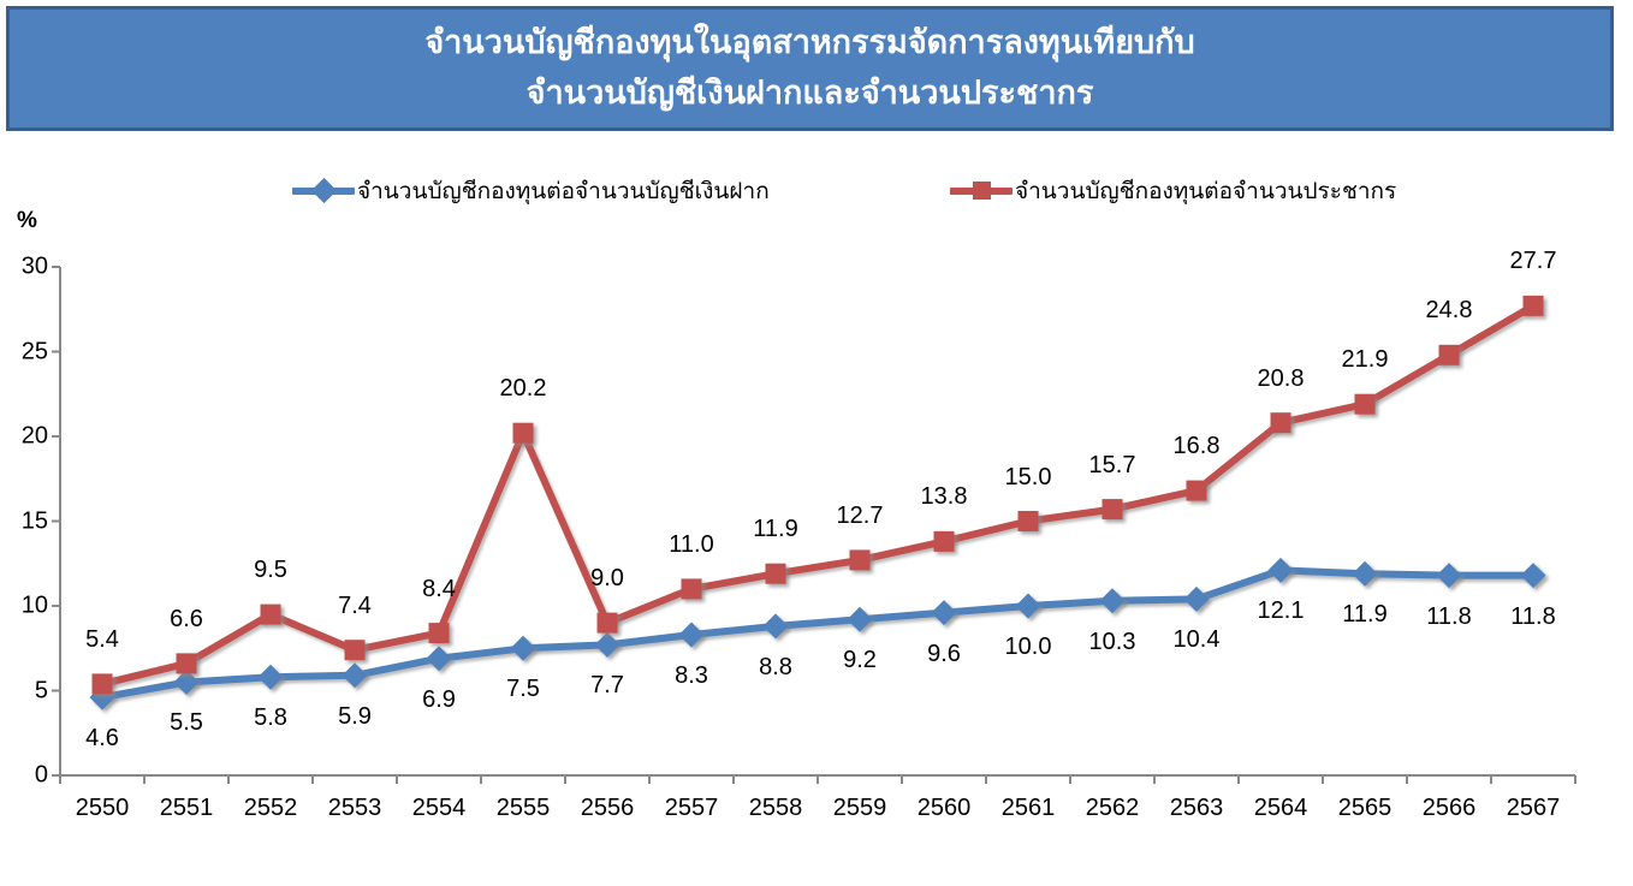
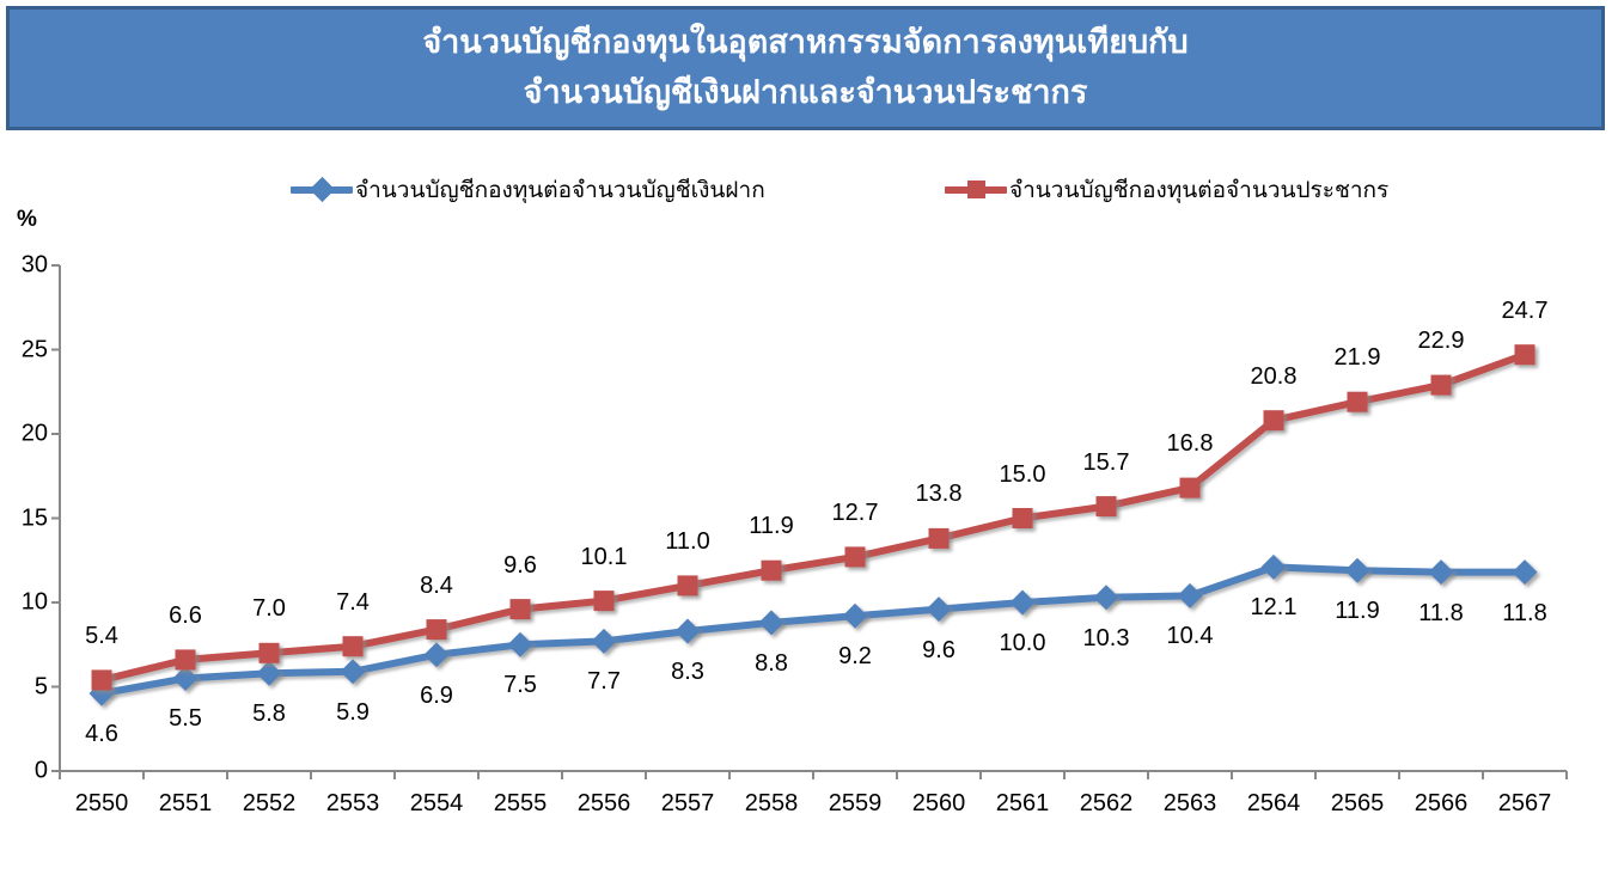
จำนวนบัญชีกองทุนต่อจำนวนประชากร/2552: 9.5 -> 7.0
จำนวนบัญชีกองทุนต่อจำนวนประชากร/2555: 20.2 -> 9.6
จำนวนบัญชีกองทุนต่อจำนวนประชากร/2556: 9.0 -> 10.1
จำนวนบัญชีกองทุนต่อจำนวนประชากร/2566: 24.8 -> 22.9
จำนวนบัญชีกองทุนต่อจำนวนประชากร/2567: 27.7 -> 24.7
